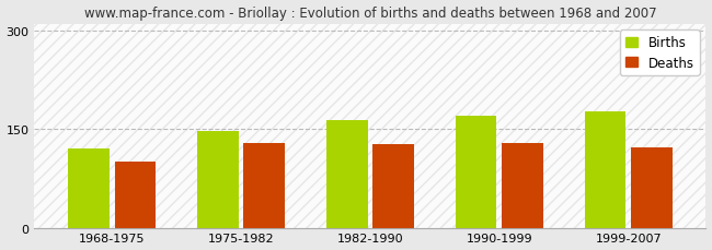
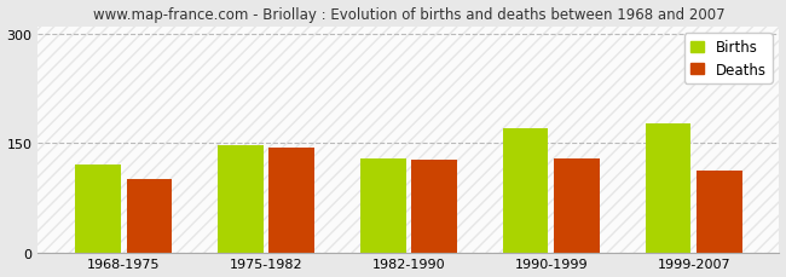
Deaths/1975-1982: 128 -> 144
Births/1982-1990: 163 -> 128
Deaths/1999-2007: 122 -> 112
